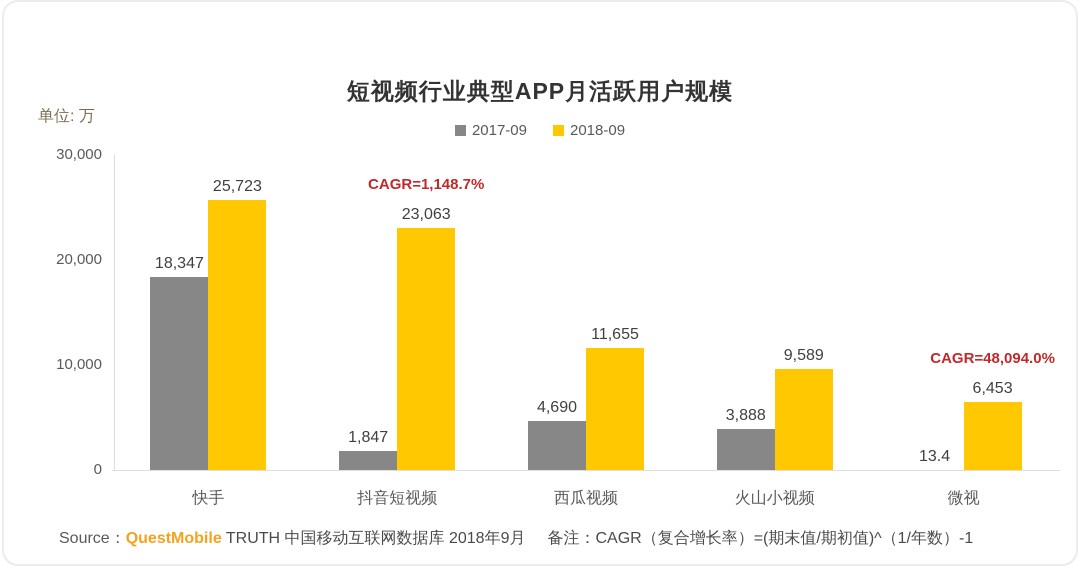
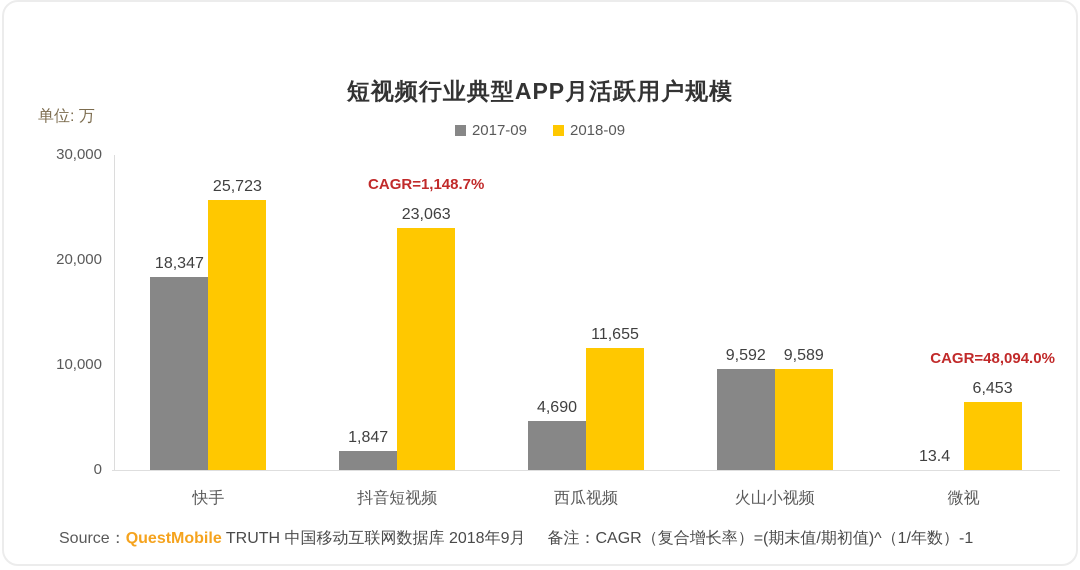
2017-09/火山小视频: 3,888 -> 9,592
